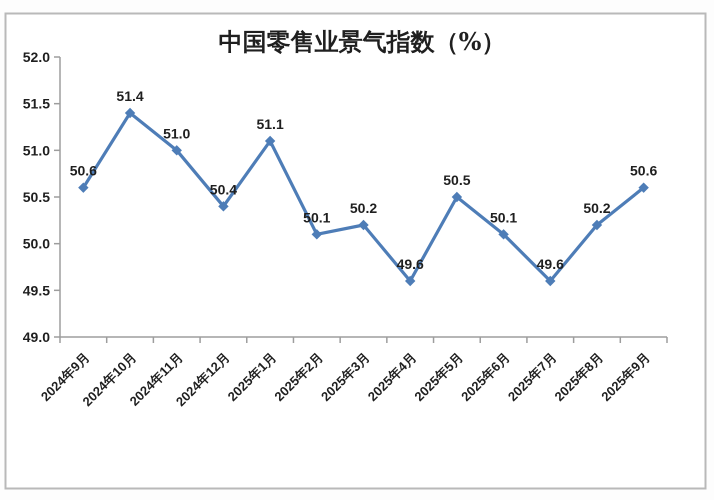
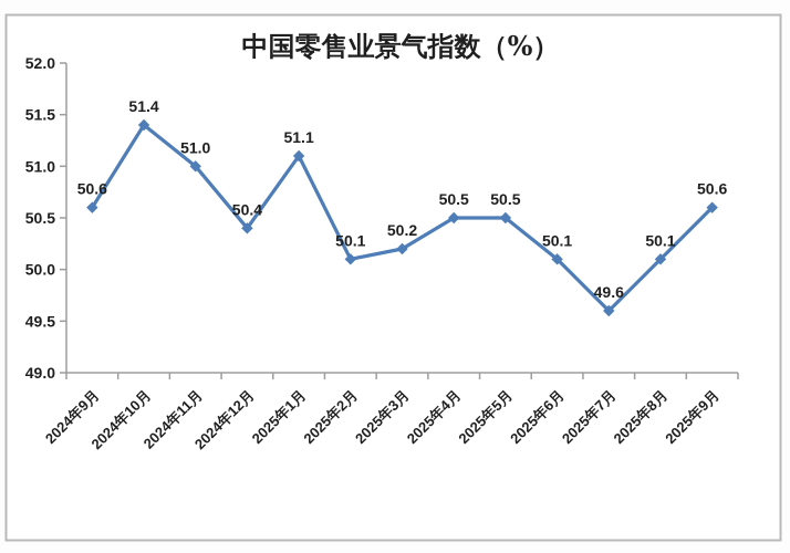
2025年4月: 49.6 -> 50.5
2025年8月: 50.2 -> 50.1
